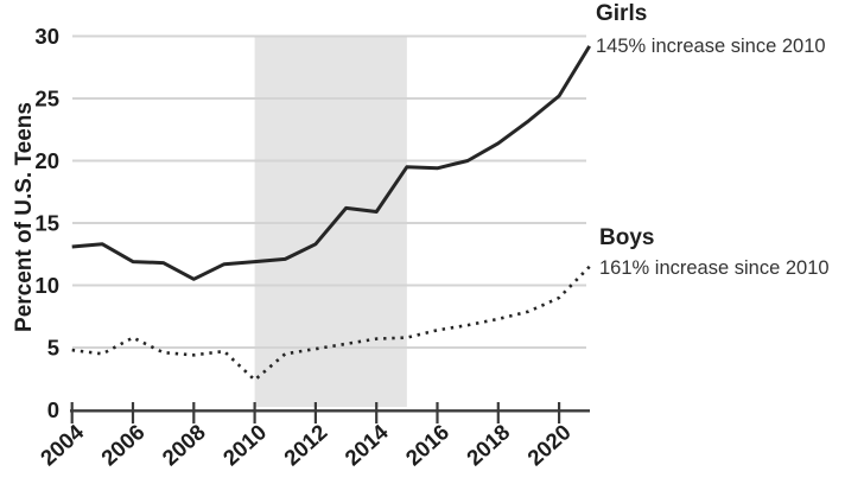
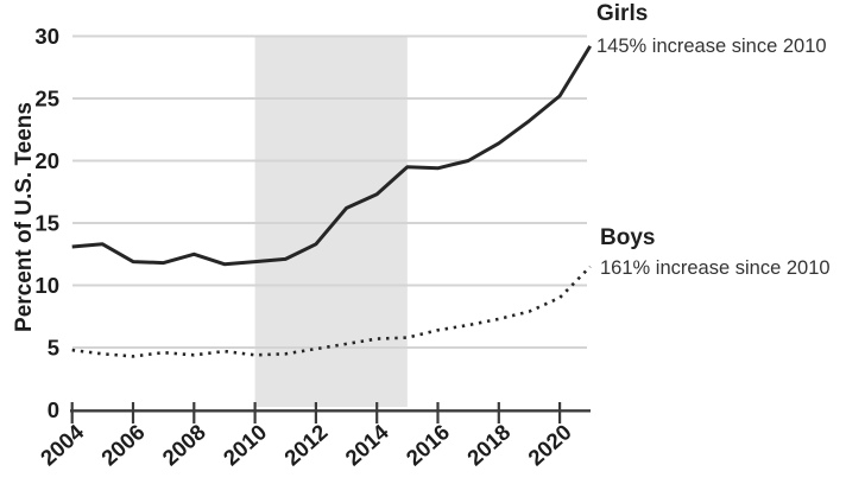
Boys/2006: 5.8 -> 4.3
Girls/2008: 10.5 -> 12.5
Boys/2010: 2.4 -> 4.4
Girls/2014: 15.9 -> 17.3
